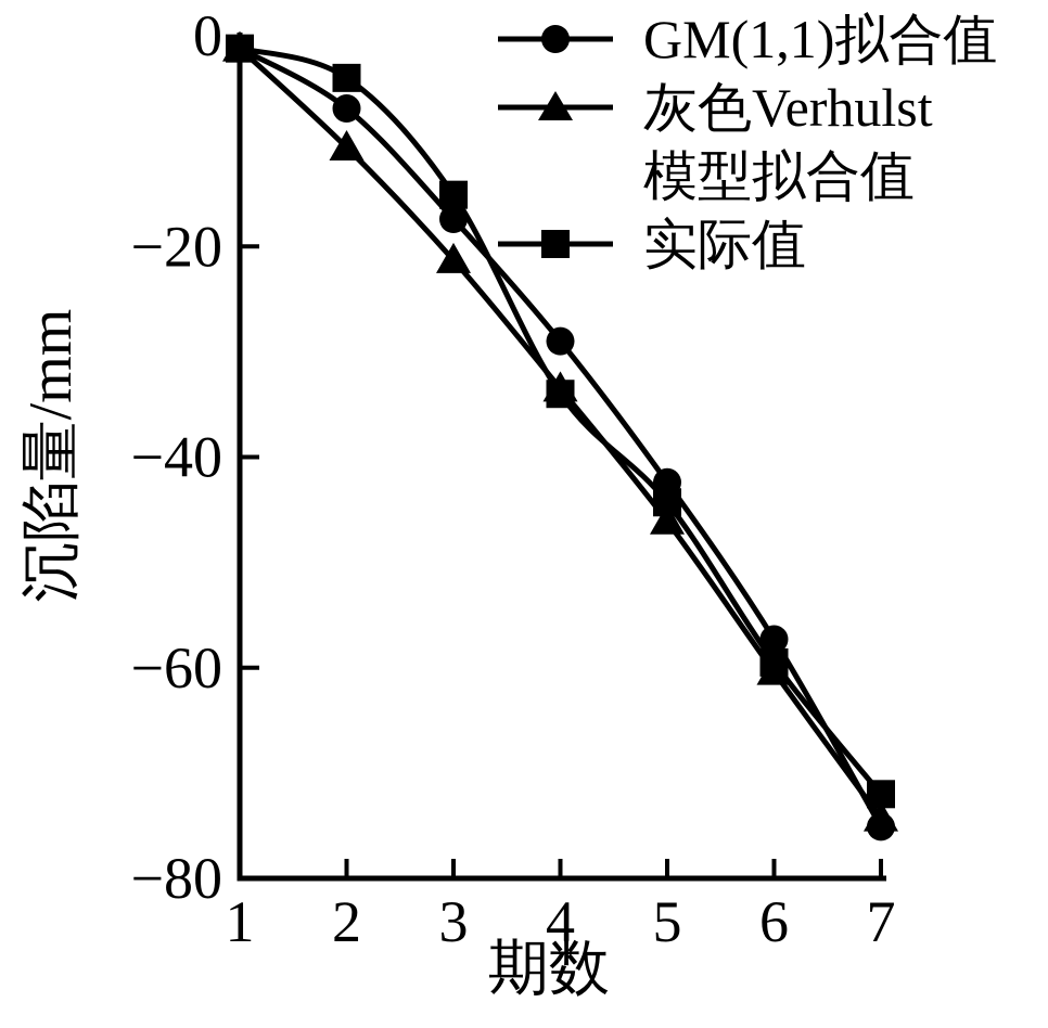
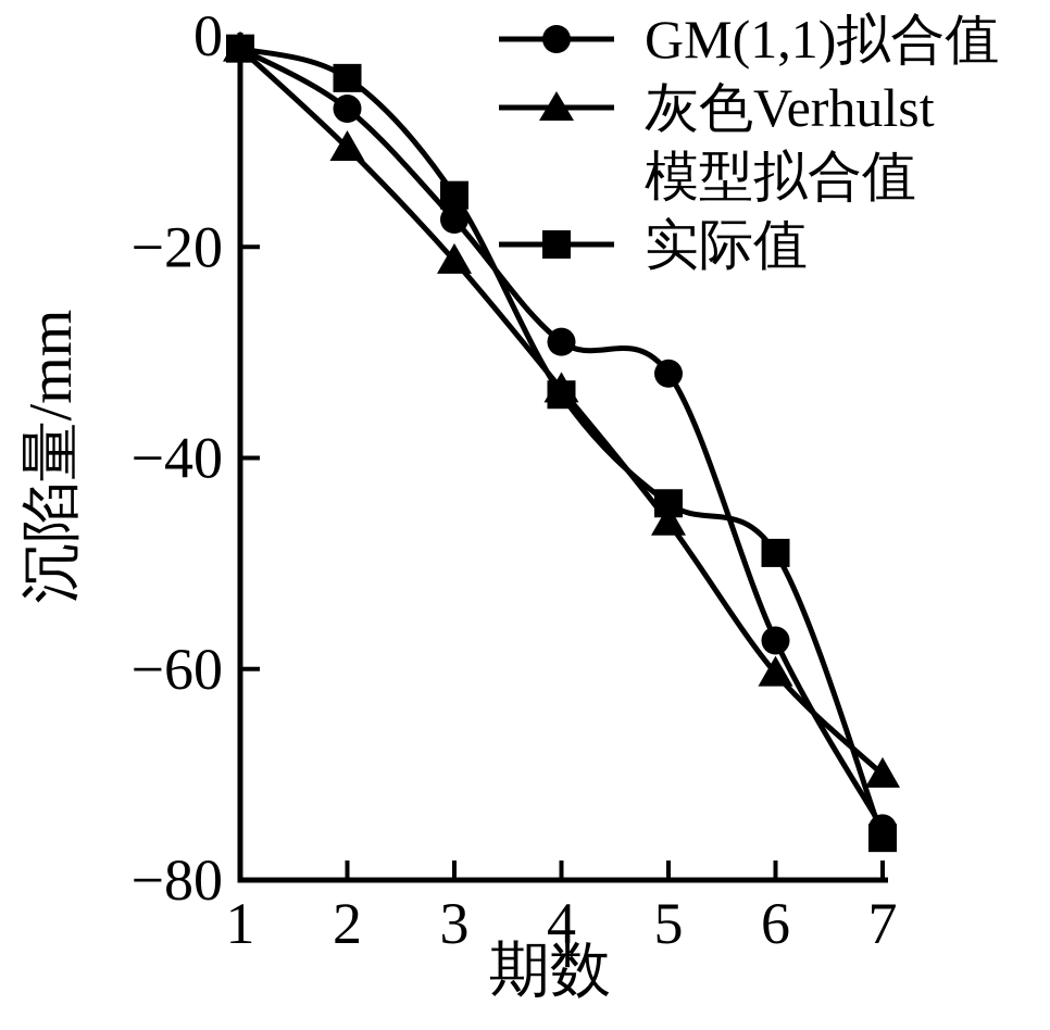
GM(1,1)拟合值/5: -42 -> -32
实际值/6: -60 -> -49
灰色Verhulst模型拟合值/7: -74 -> -70
实际值/7: -72 -> -76
